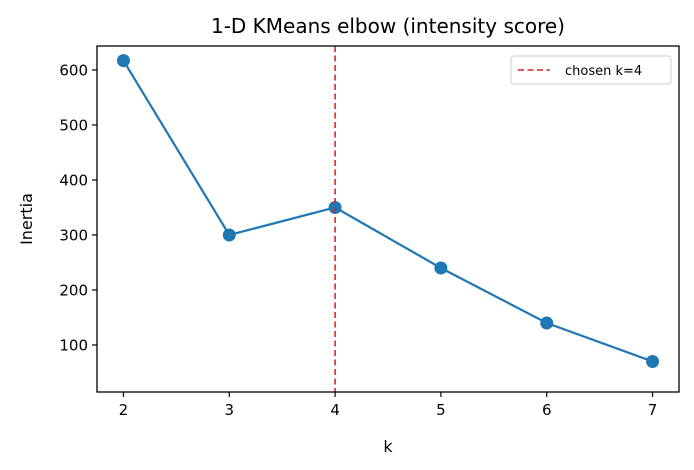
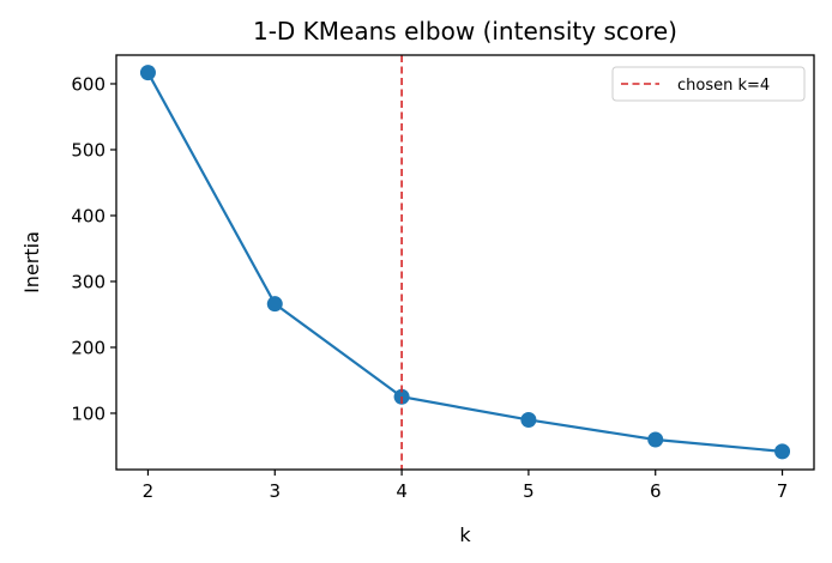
3: 300 -> 270
4: 350 -> 120
5: 240 -> 90
6: 140 -> 60
7: 70 -> 40
